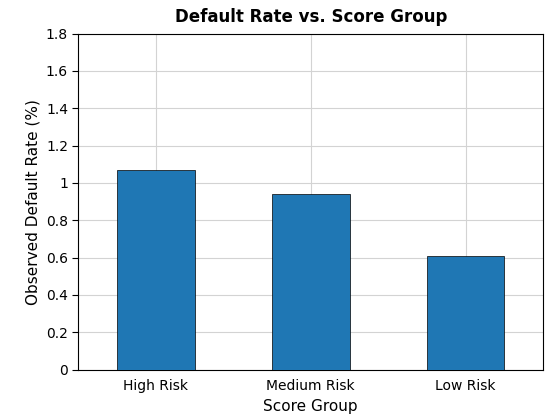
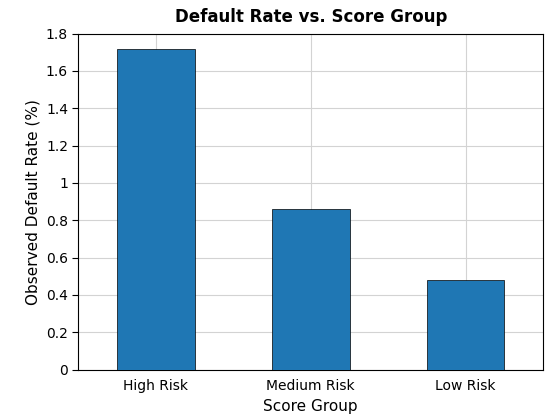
High Risk: 1.07 -> 1.72
Medium Risk: 0.94 -> 0.86
Low Risk: 0.61 -> 0.48
